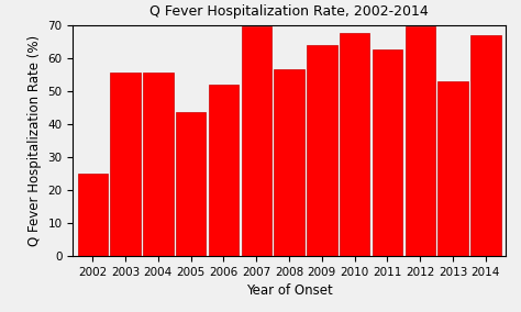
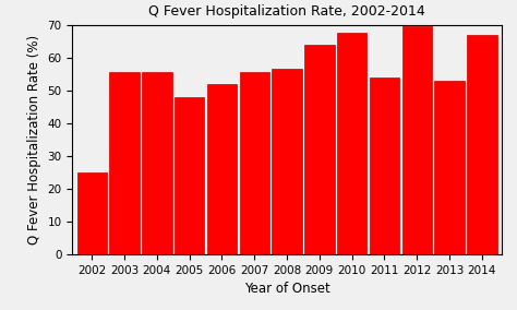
2005: 43.5 -> 48.0
2007: 69.5 -> 55.5
2011: 62.5 -> 54.0
